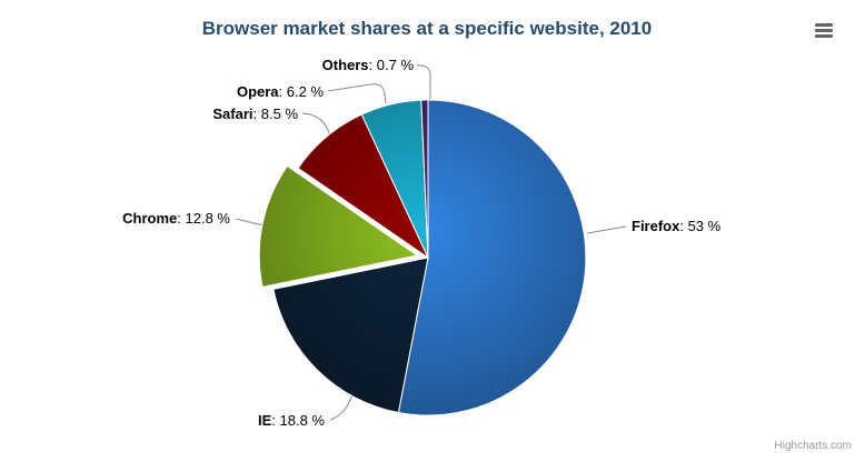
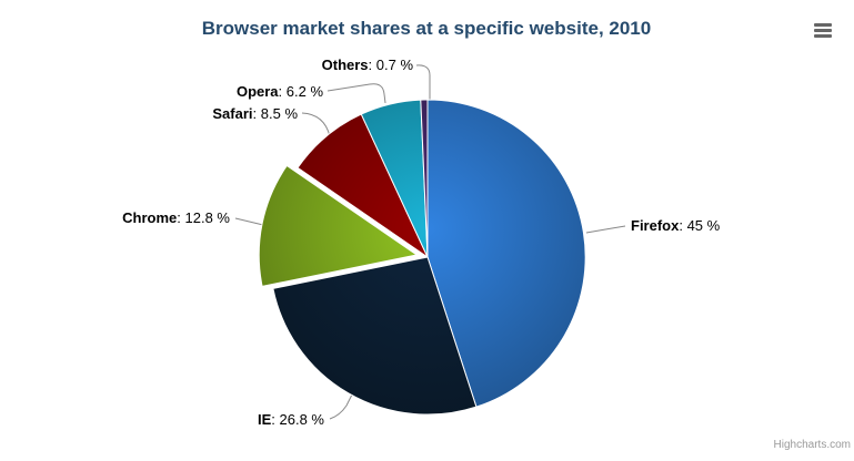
Firefox: 53 -> 45
IE: 18.8 -> 26.8
